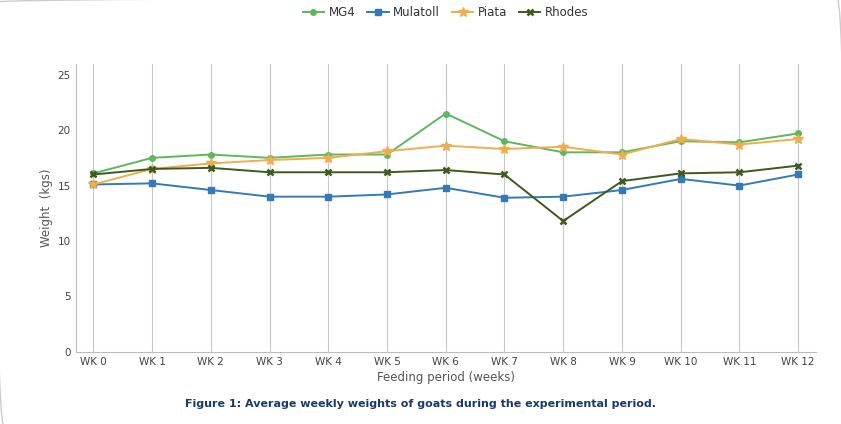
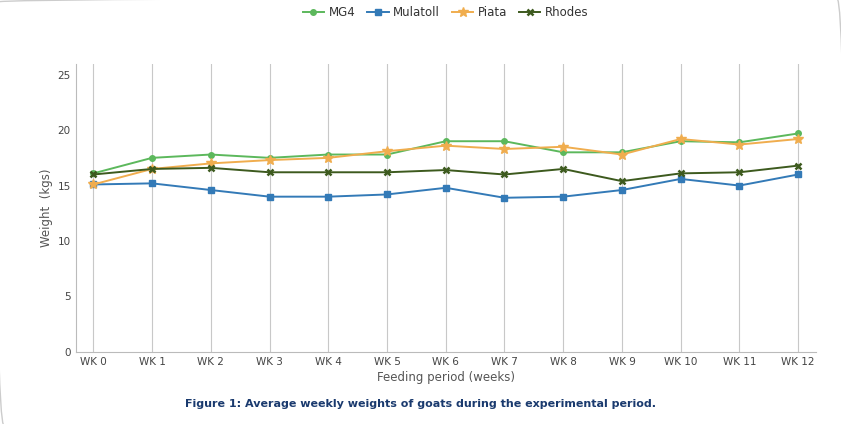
MG4/WK 6: 21.5 -> 19.0
Rhodes/WK 8: 11.8 -> 16.5
